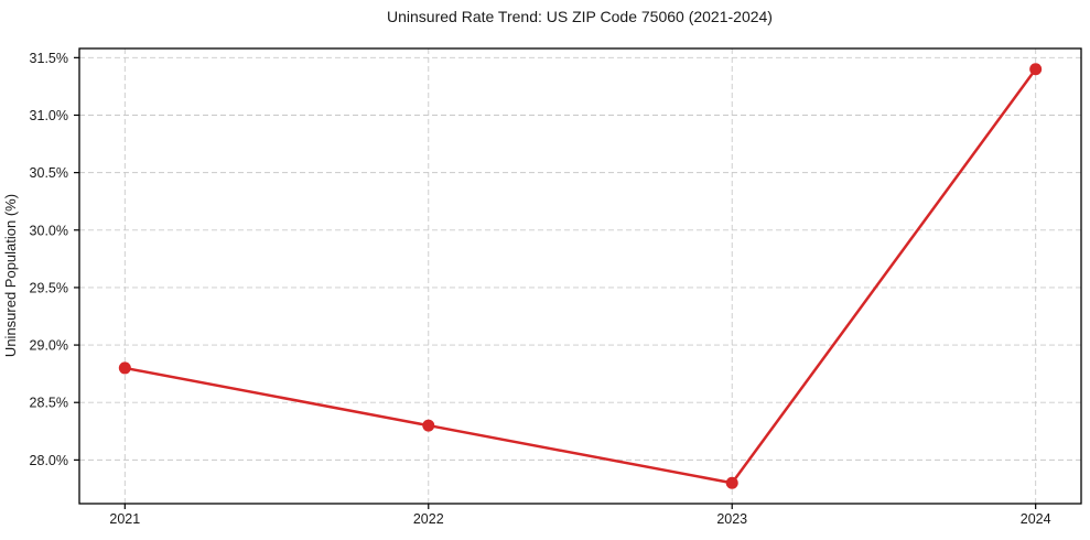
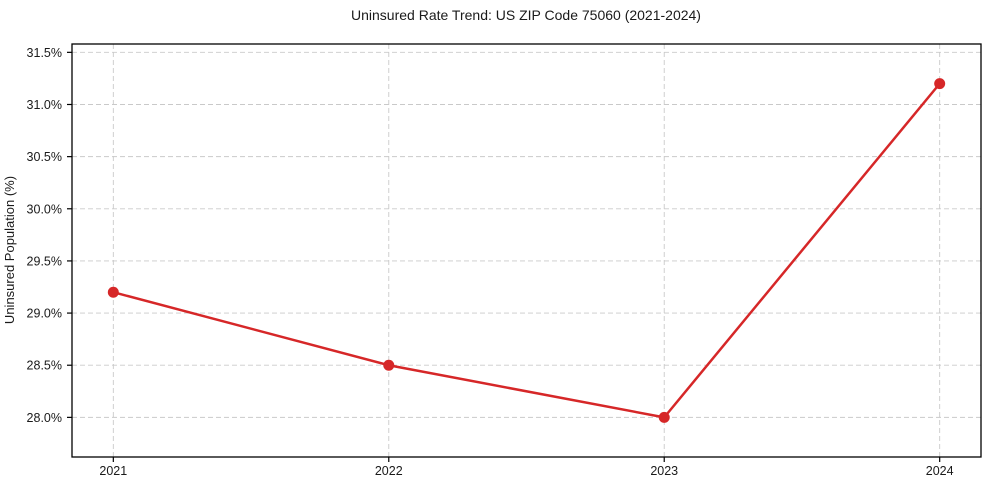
2021: 28.8% -> 29.2%
2022: 28.3% -> 28.5%
2023: 27.8% -> 28.0%
2024: 31.4% -> 31.2%
